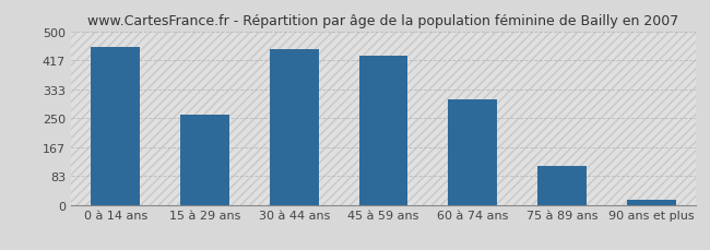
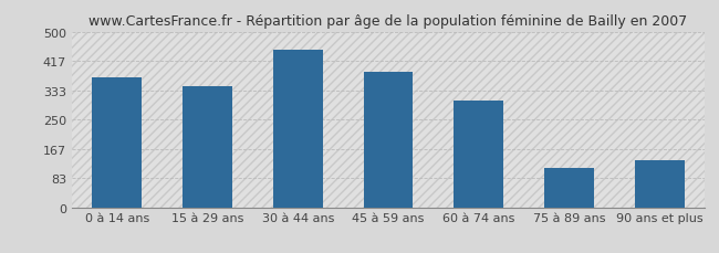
0 à 14 ans: 456 -> 370
15 à 29 ans: 261 -> 345
45 à 59 ans: 430 -> 385
90 ans et plus: 14 -> 135
